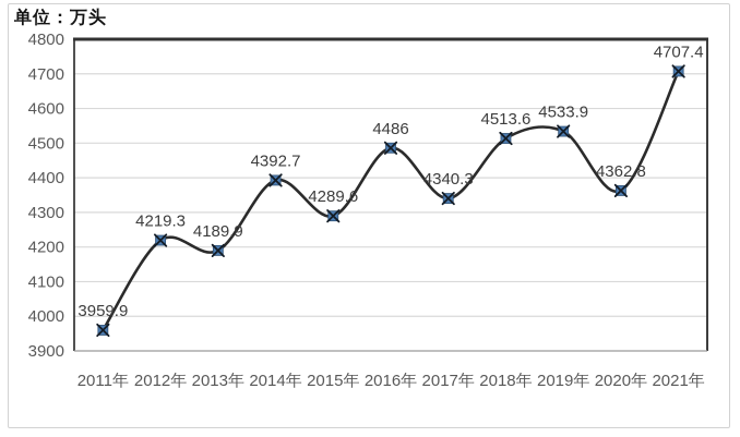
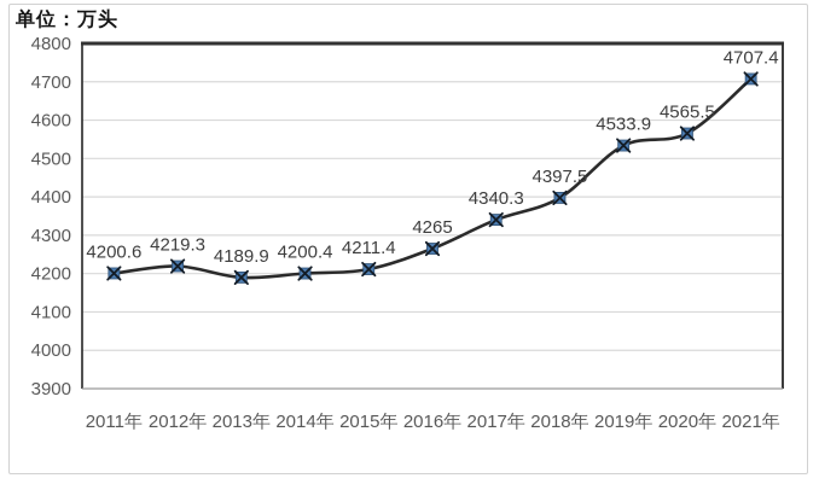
2011年: 3959.9 -> 4200.6
2014年: 4392.7 -> 4200.4
2015年: 4289.6 -> 4211.4
2016年: 4486 -> 4265
2018年: 4513.6 -> 4397.5
2020年: 4362.8 -> 4565.5
